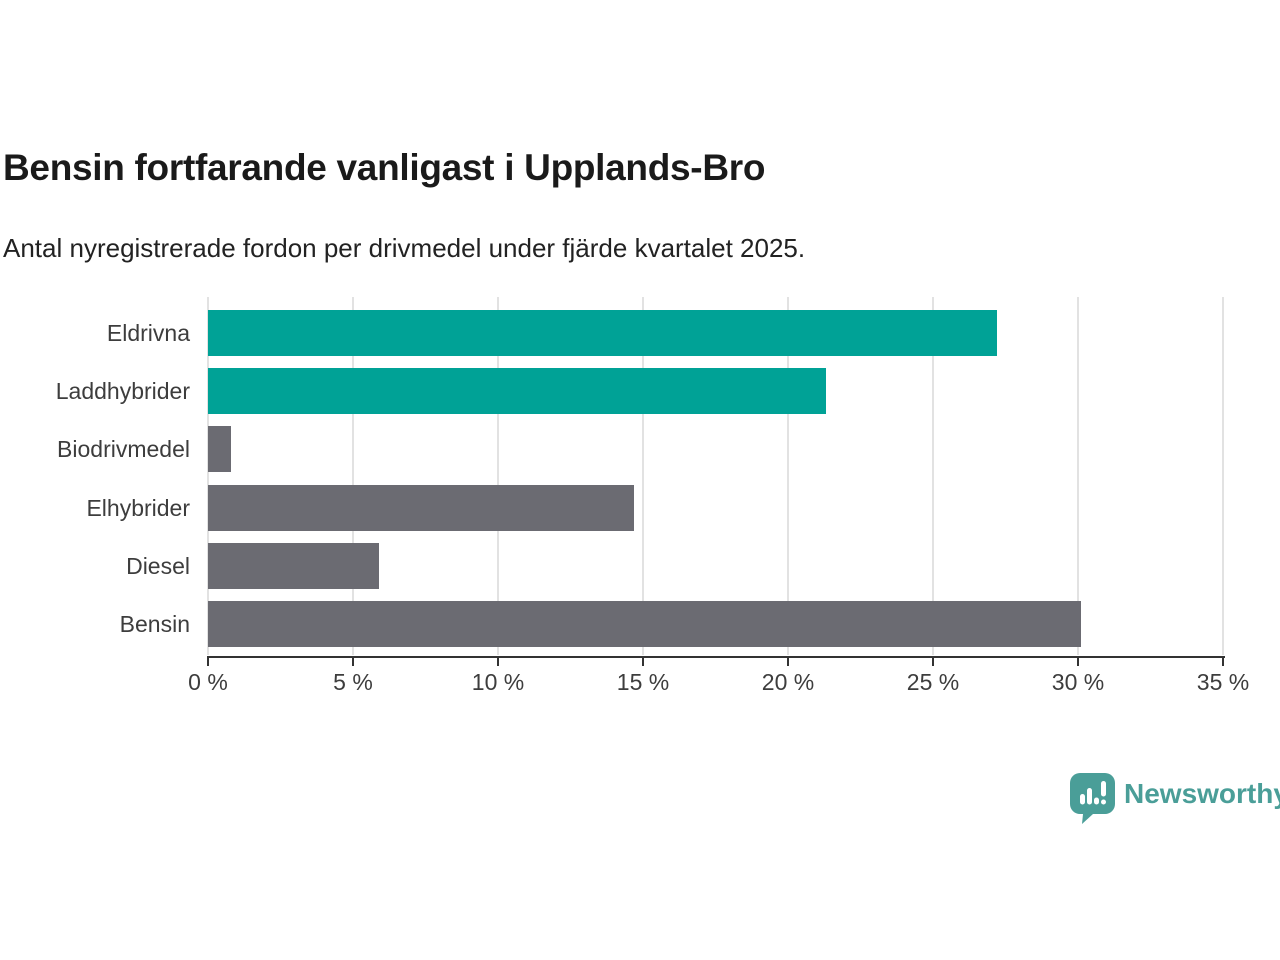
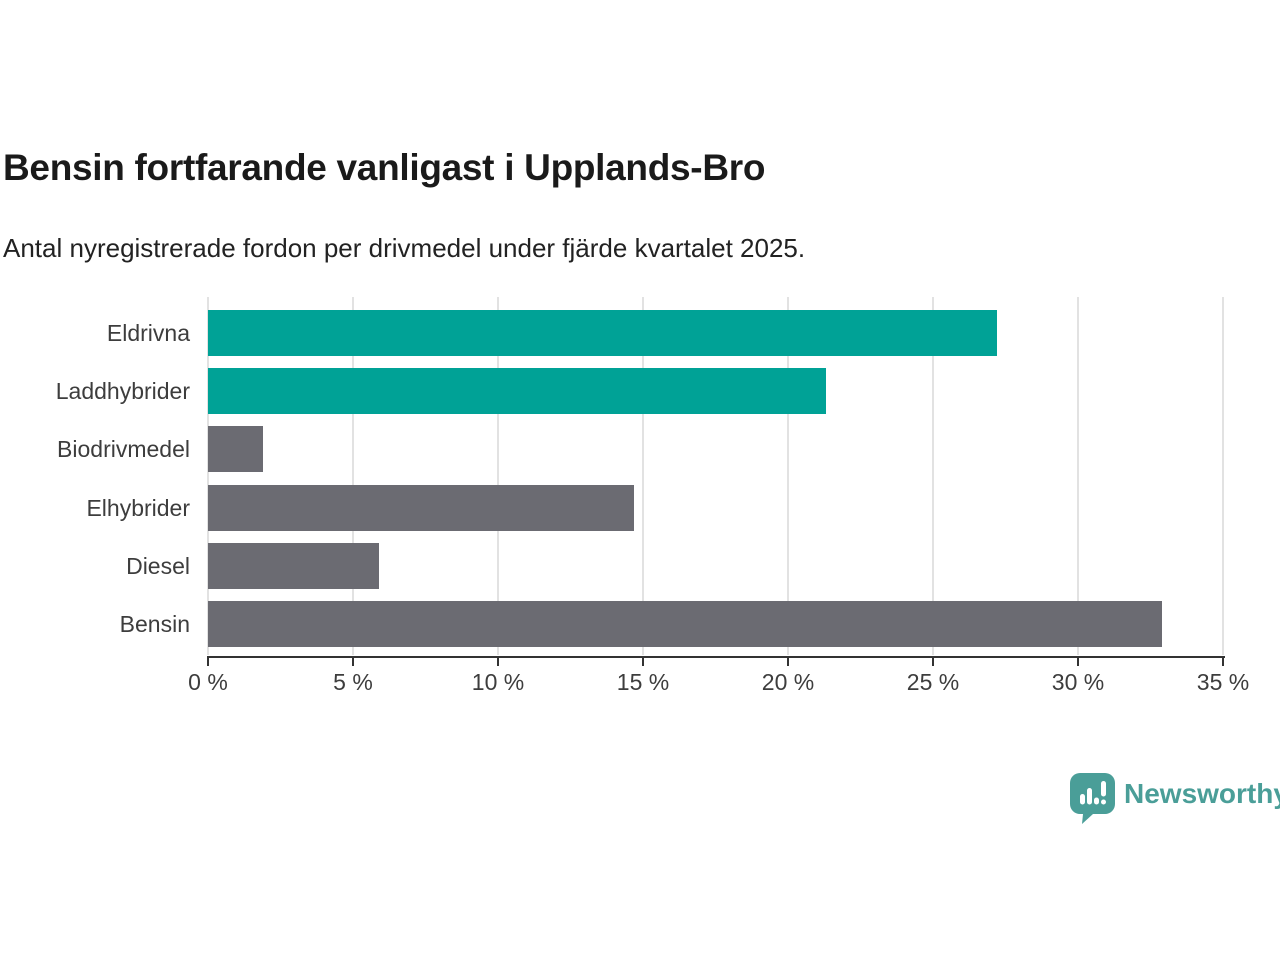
Biodrivmedel: 0.8% -> 1.9%
Bensin: 30.1% -> 32.9%
